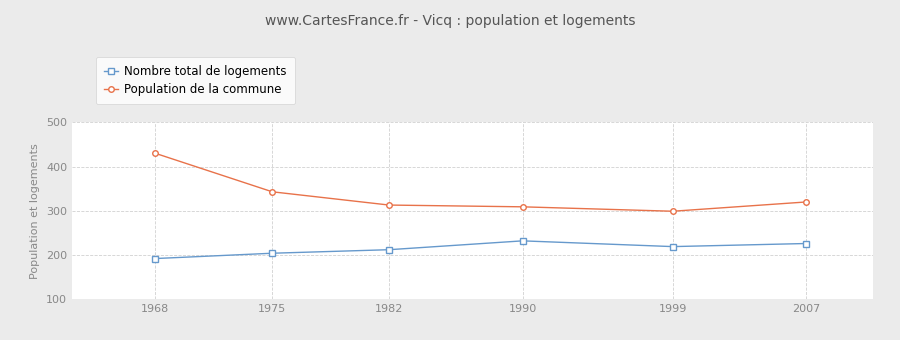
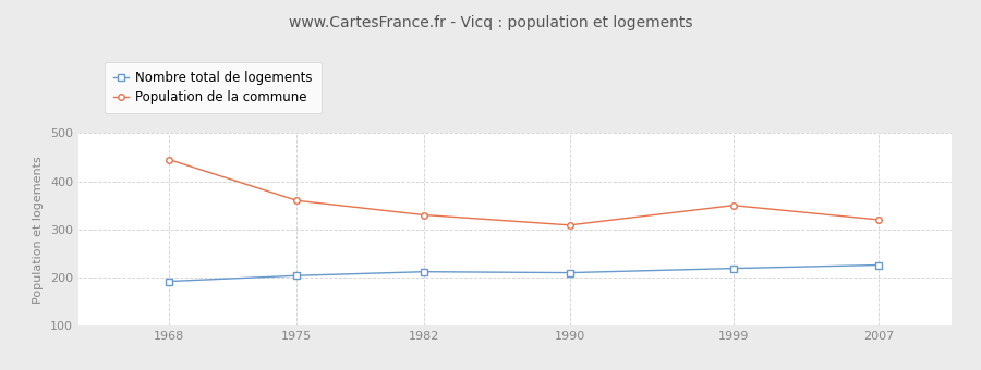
Population de la commune/1968: 430 -> 445
Population de la commune/1975: 343 -> 360
Population de la commune/1982: 313 -> 330
Nombre total de logements/1990: 232 -> 210
Population de la commune/1999: 299 -> 350
